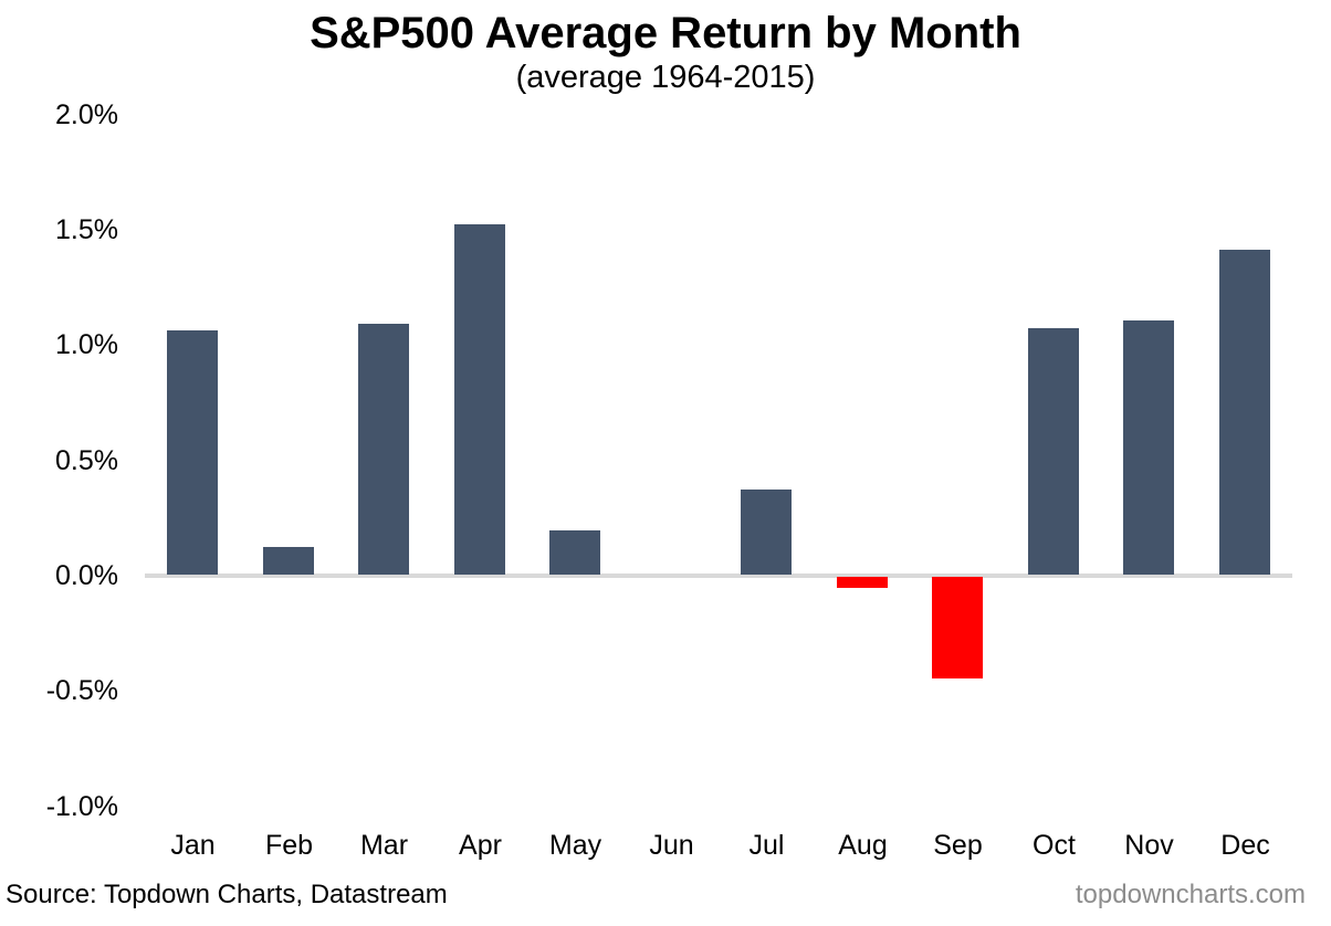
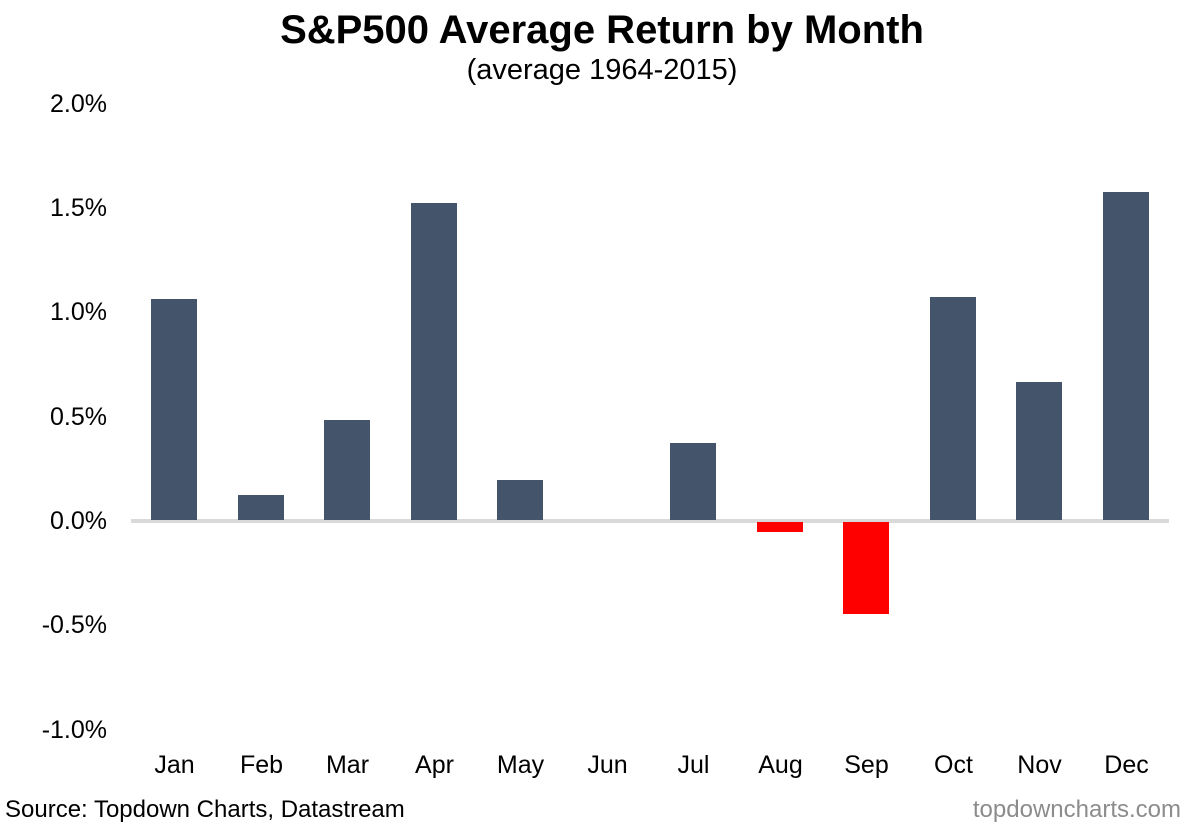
Mar: 1.09% -> 0.48%
Nov: 1.10% -> 0.66%
Dec: 1.41% -> 1.57%
